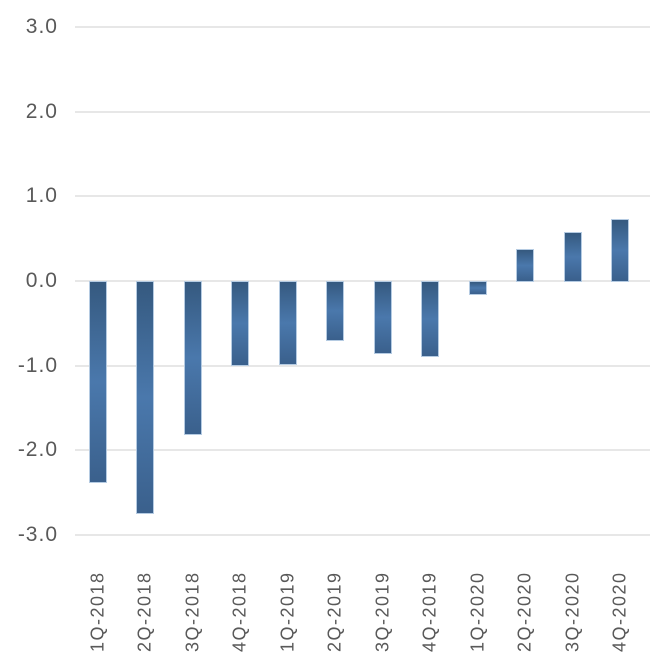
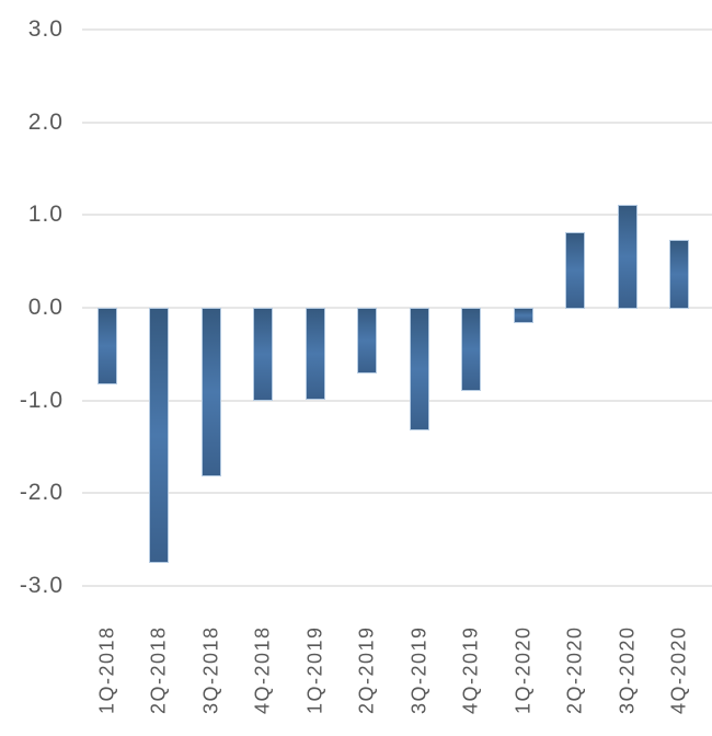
1Q-2018: -2.4 -> -0.8
3Q-2019: -0.8 -> -1.3
2Q-2020: 0.4 -> 0.8
3Q-2020: 0.6 -> 1.1
